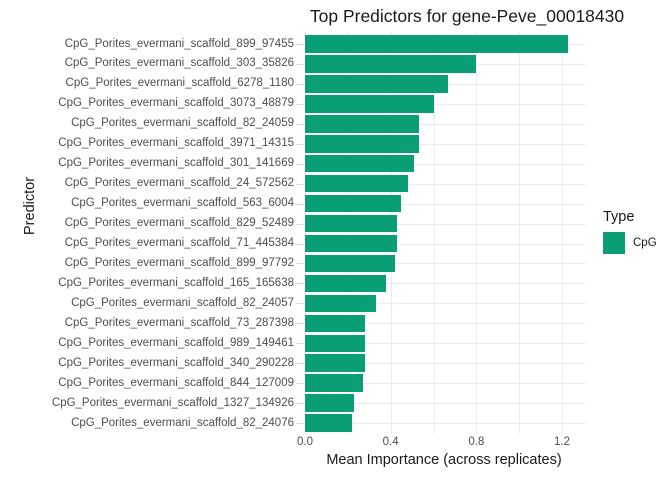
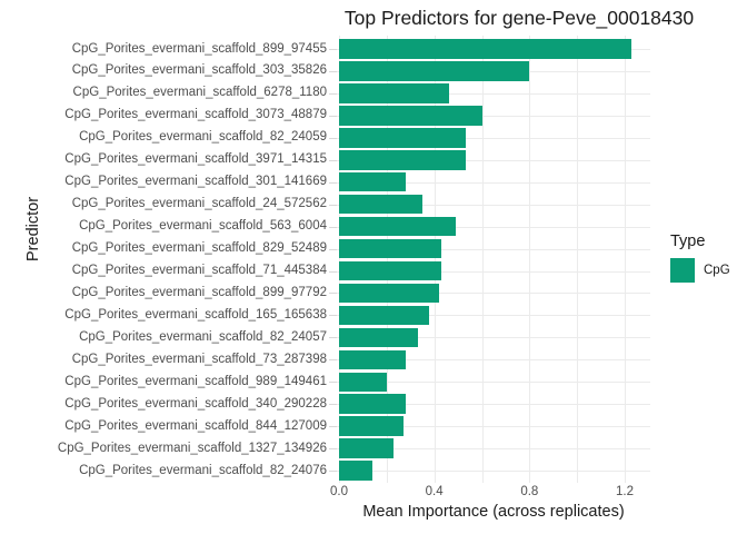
CpG_Porites_evermani_scaffold_6278_1180: 0.67 -> 0.46
CpG_Porites_evermani_scaffold_301_141669: 0.51 -> 0.28
CpG_Porites_evermani_scaffold_24_572562: 0.48 -> 0.35
CpG_Porites_evermani_scaffold_563_6004: 0.45 -> 0.49
CpG_Porites_evermani_scaffold_989_149461: 0.28 -> 0.20
CpG_Porites_evermani_scaffold_82_24076: 0.22 -> 0.14
